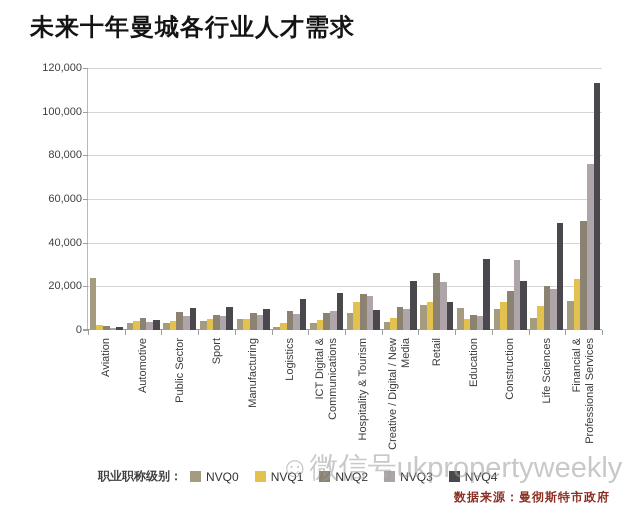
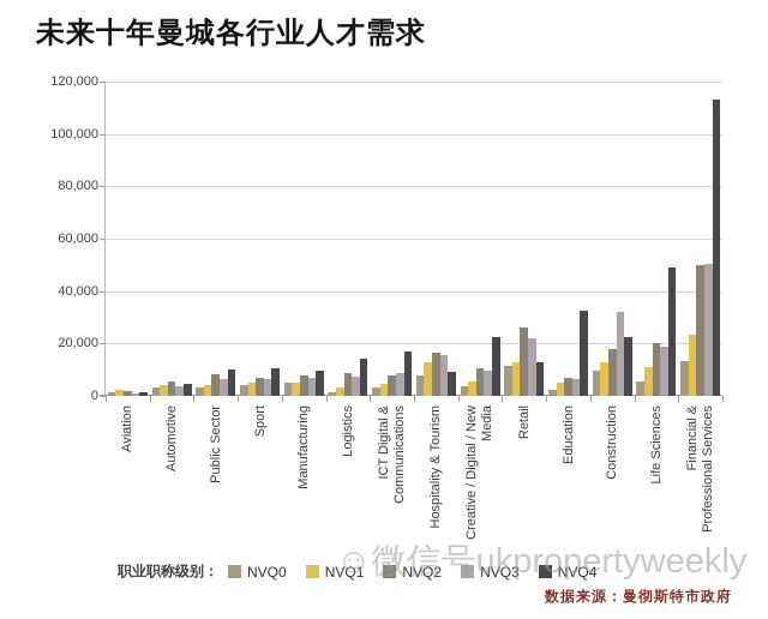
NVQ0/Aviation: 24000 -> 2000
NVQ0/Education: 10000 -> 2000
NVQ3/Financial & Professional Services: 76000 -> 50000
